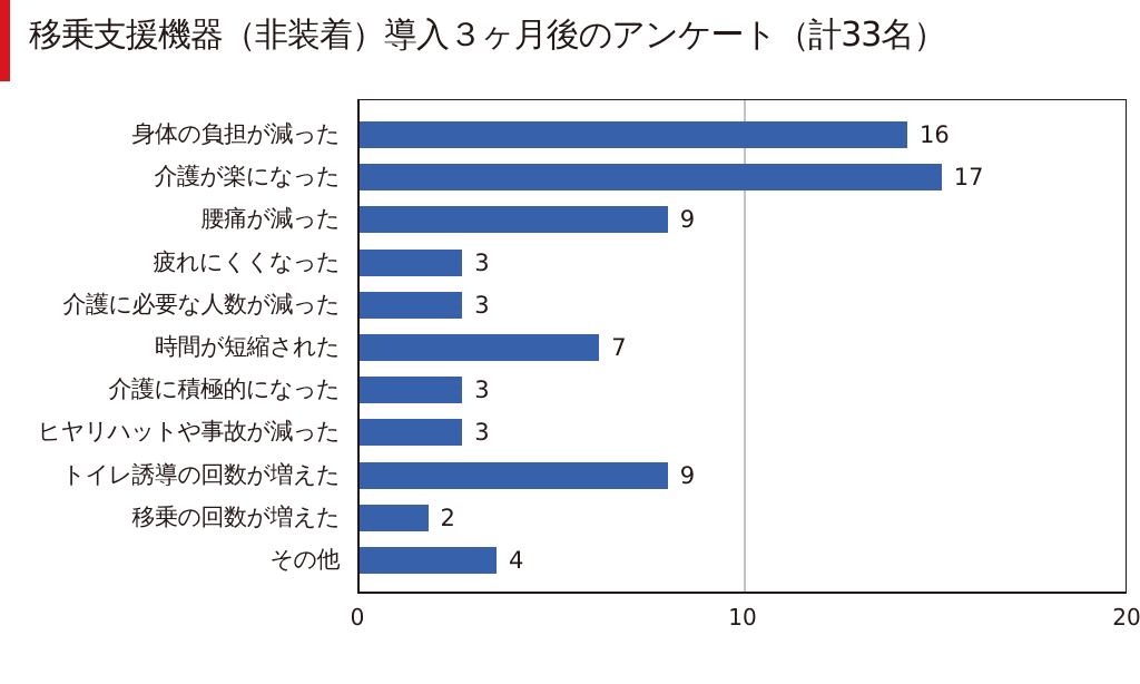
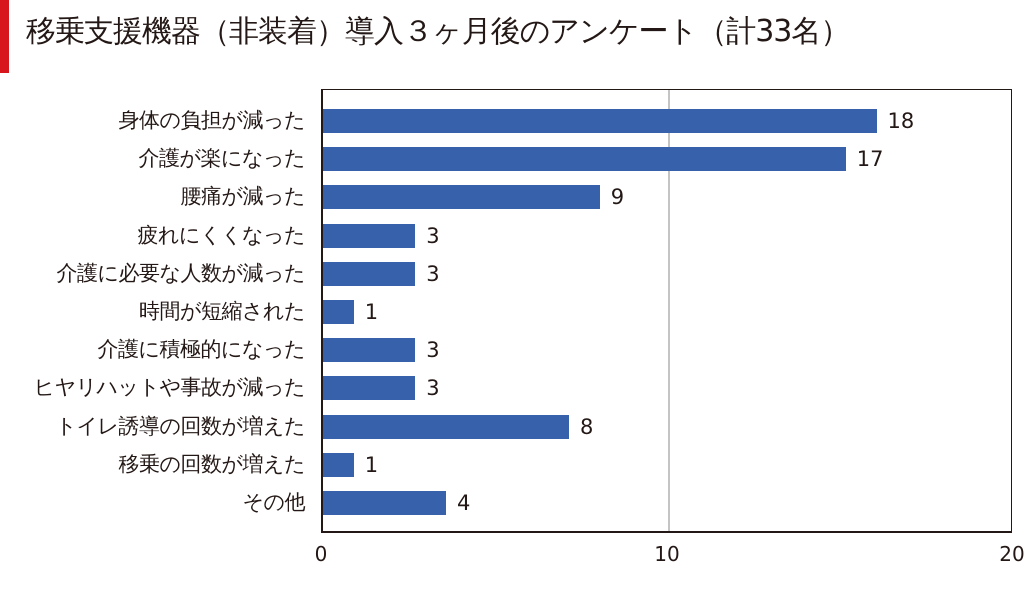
身体の負担が減った: 16 -> 18
時間が短縮された: 7 -> 1
トイレ誘導の回数が増えた: 9 -> 8
移乗の回数が増えた: 2 -> 1
